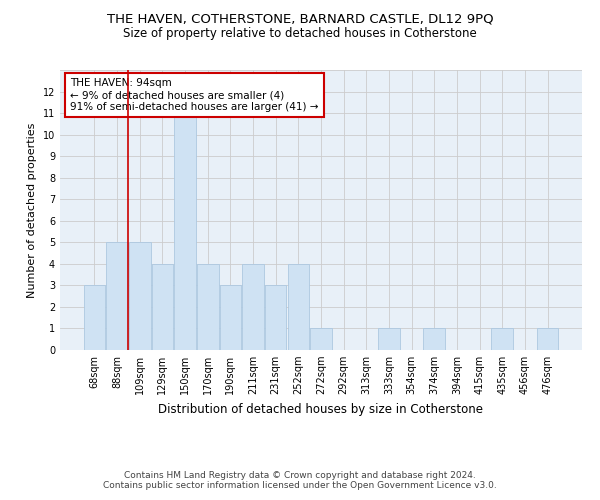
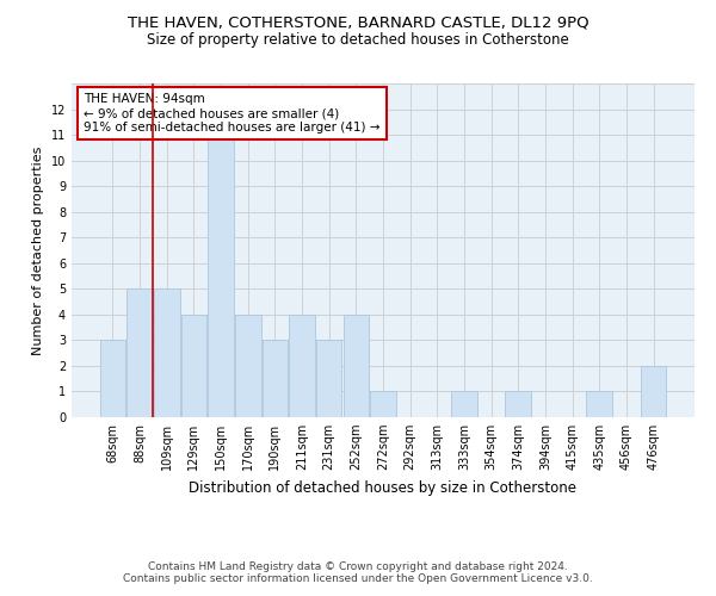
476sqm: 1 -> 2
